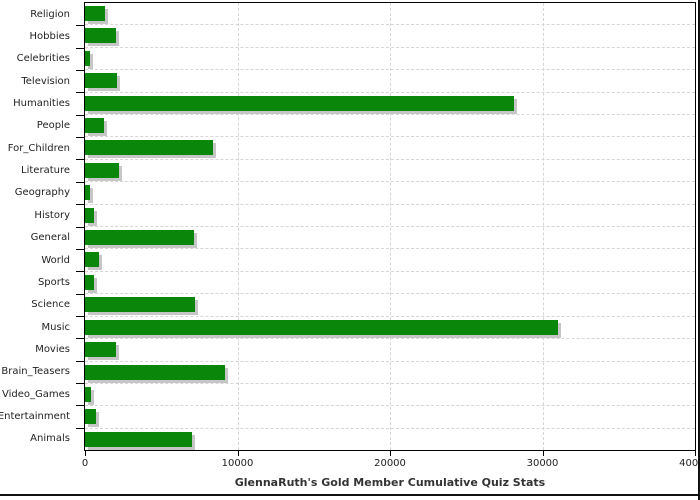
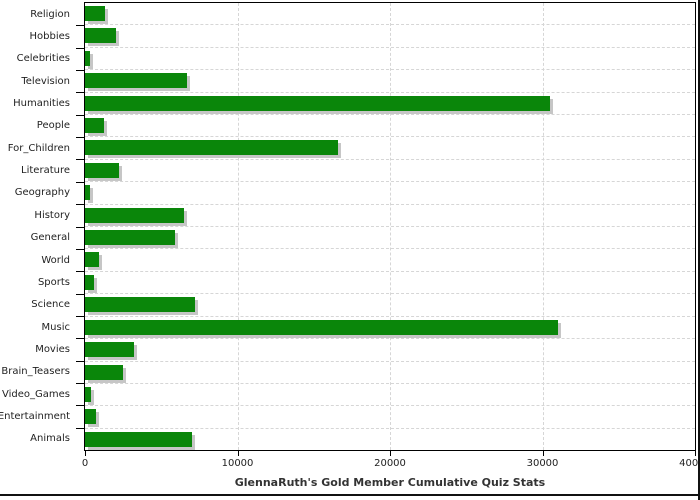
Television: 2100 -> 6700
Humanities: 28100 -> 30500
For_Children: 8400 -> 16600
History: 600 -> 6500
General: 7200 -> 5900
Movies: 2000 -> 3200
Brain_Teasers: 9200 -> 2500
